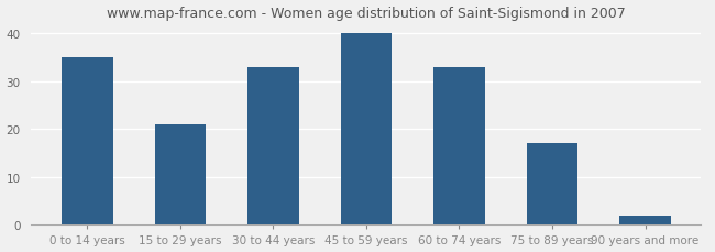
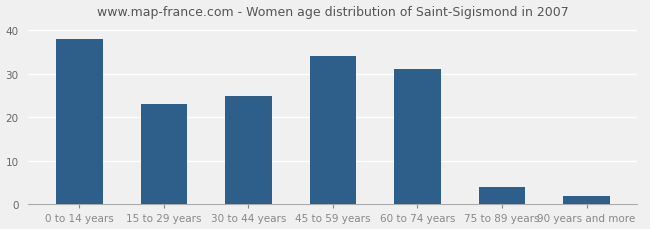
0 to 14 years: 35 -> 38
15 to 29 years: 21 -> 23
30 to 44 years: 33 -> 25
45 to 59 years: 40 -> 34
60 to 74 years: 33 -> 31
75 to 89 years: 17 -> 4
